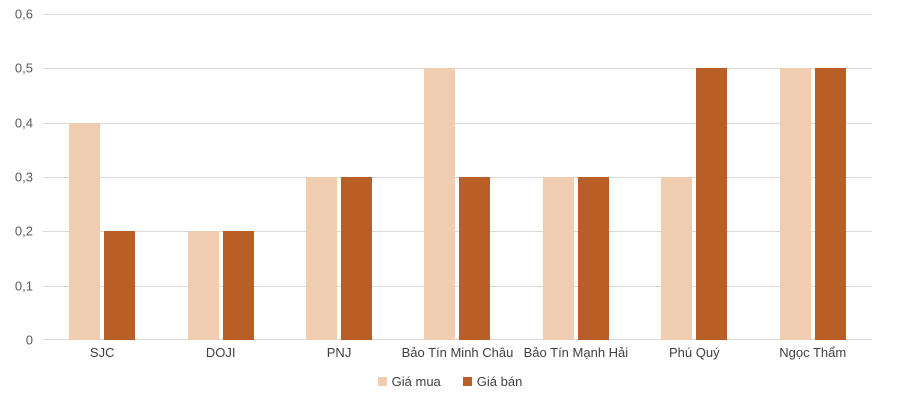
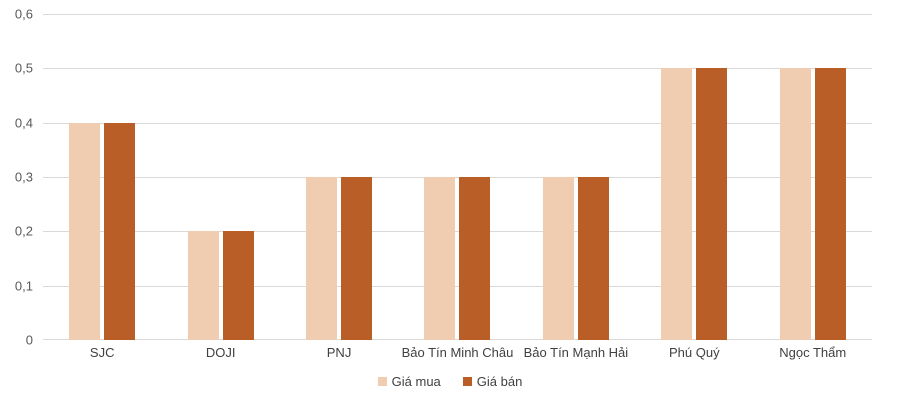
Giá bán/SJC: 0,2 -> 0,4
Giá mua/Bảo Tín Minh Châu: 0,5 -> 0,3
Giá mua/Phú Quý: 0,3 -> 0,5
